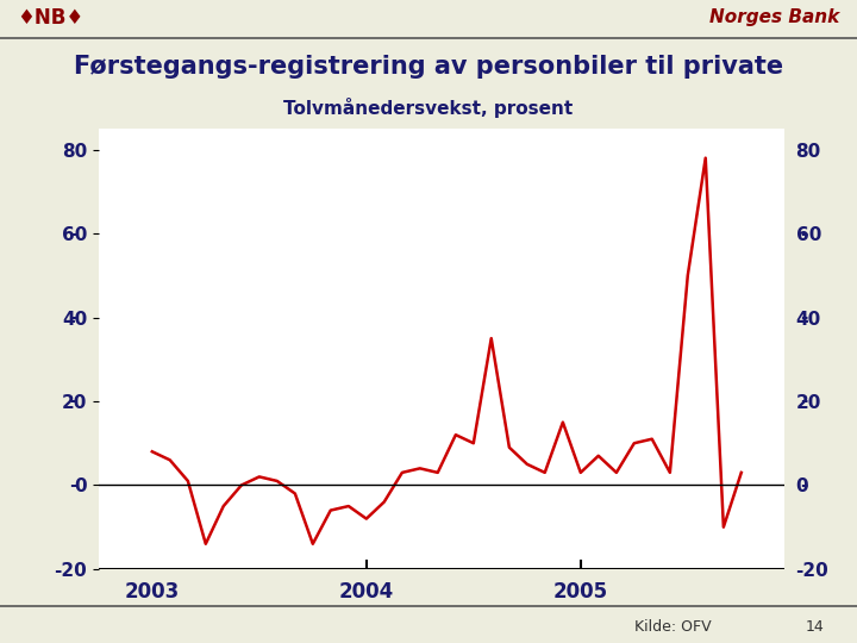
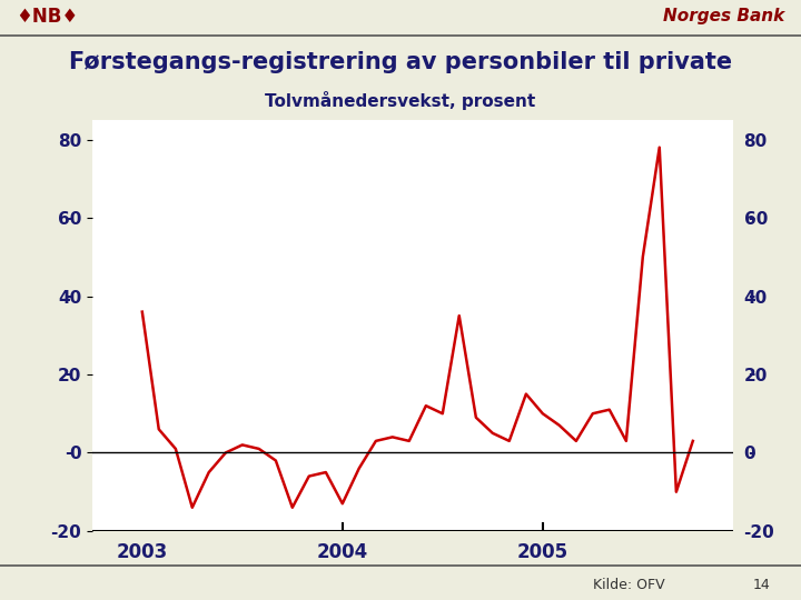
2003: 8 -> 36
2004: -8 -> -13
2005: 3 -> 10
